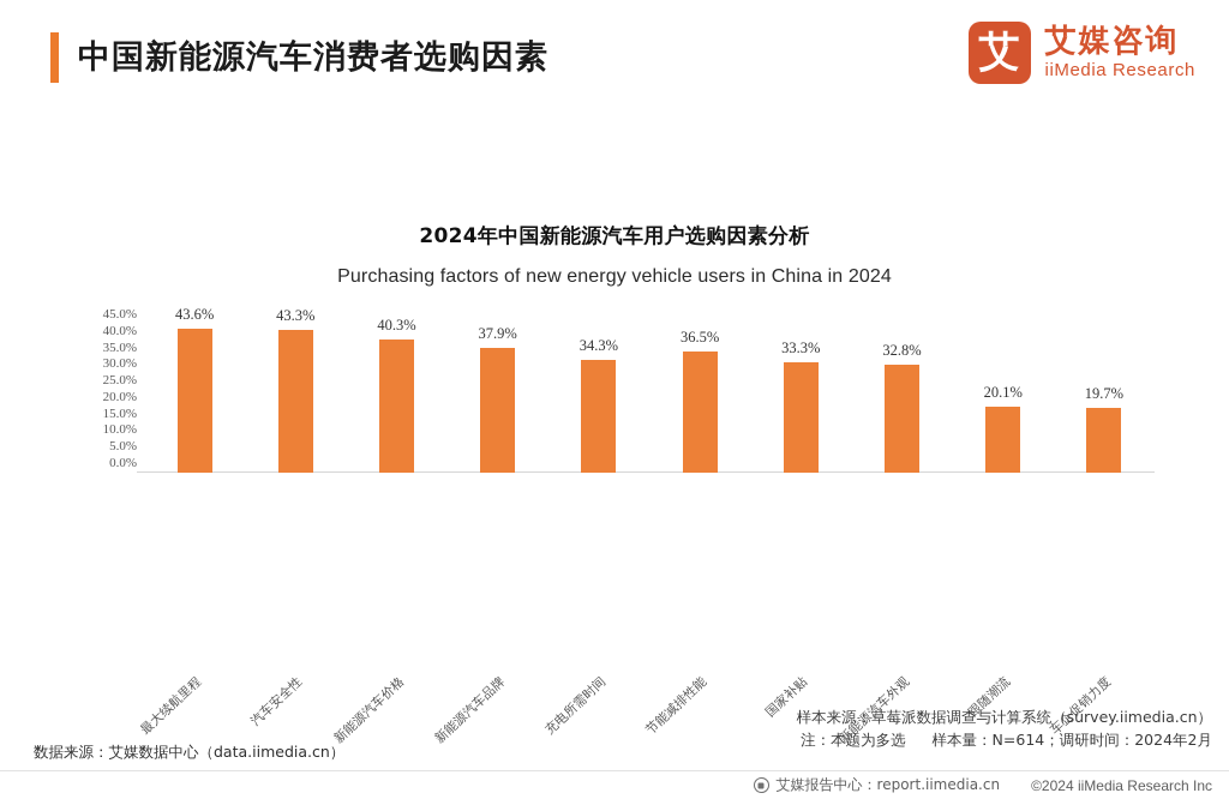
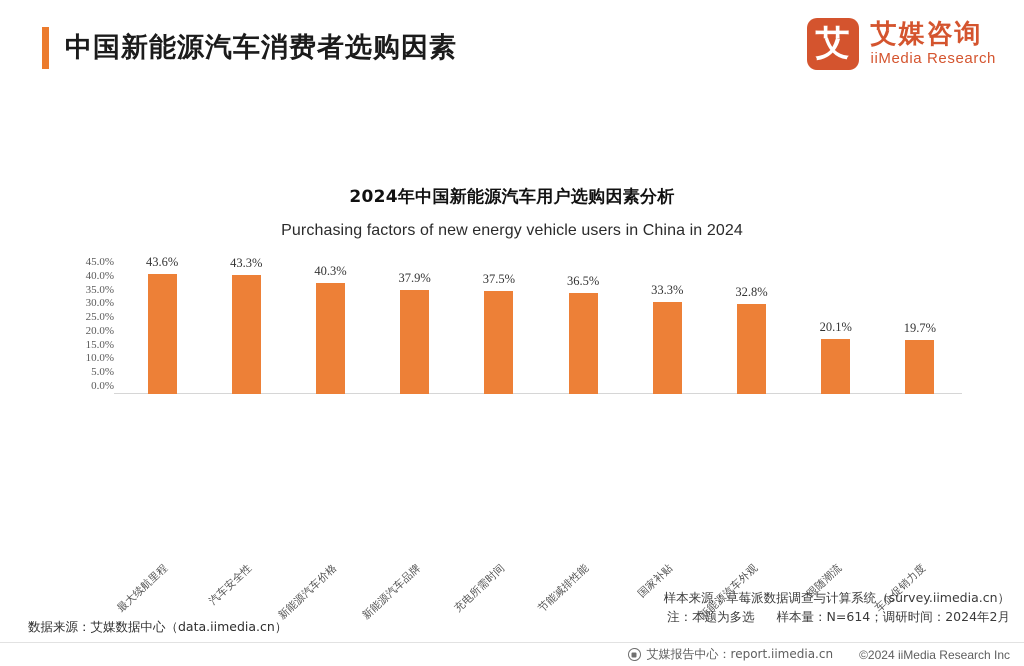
充电所需时间: 34.3% -> 37.5%
